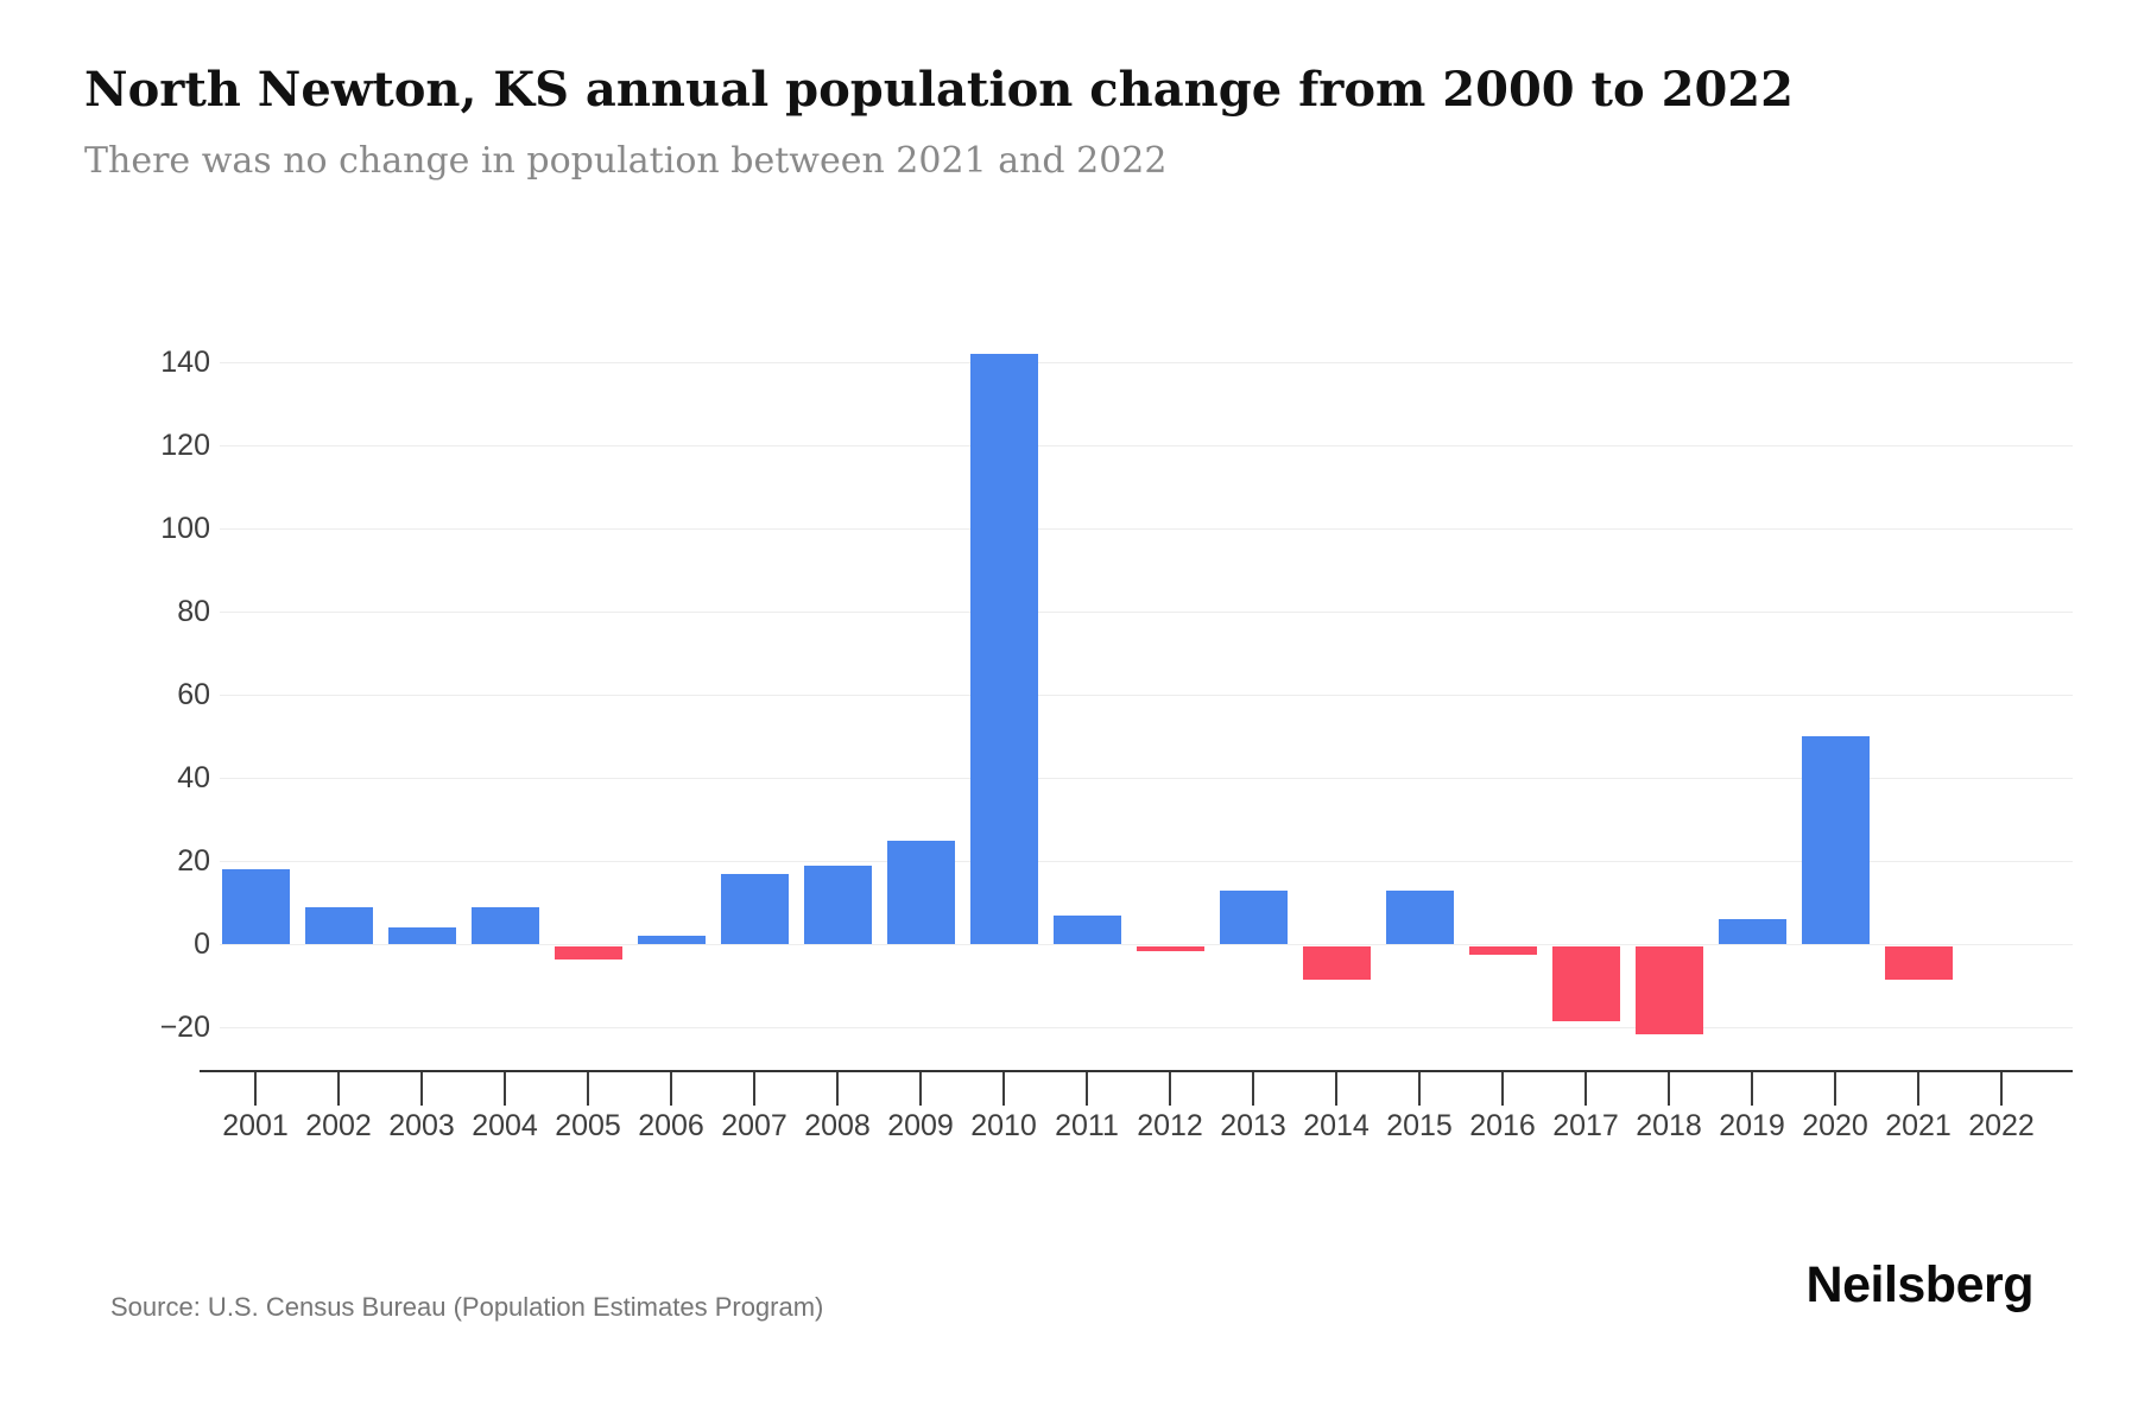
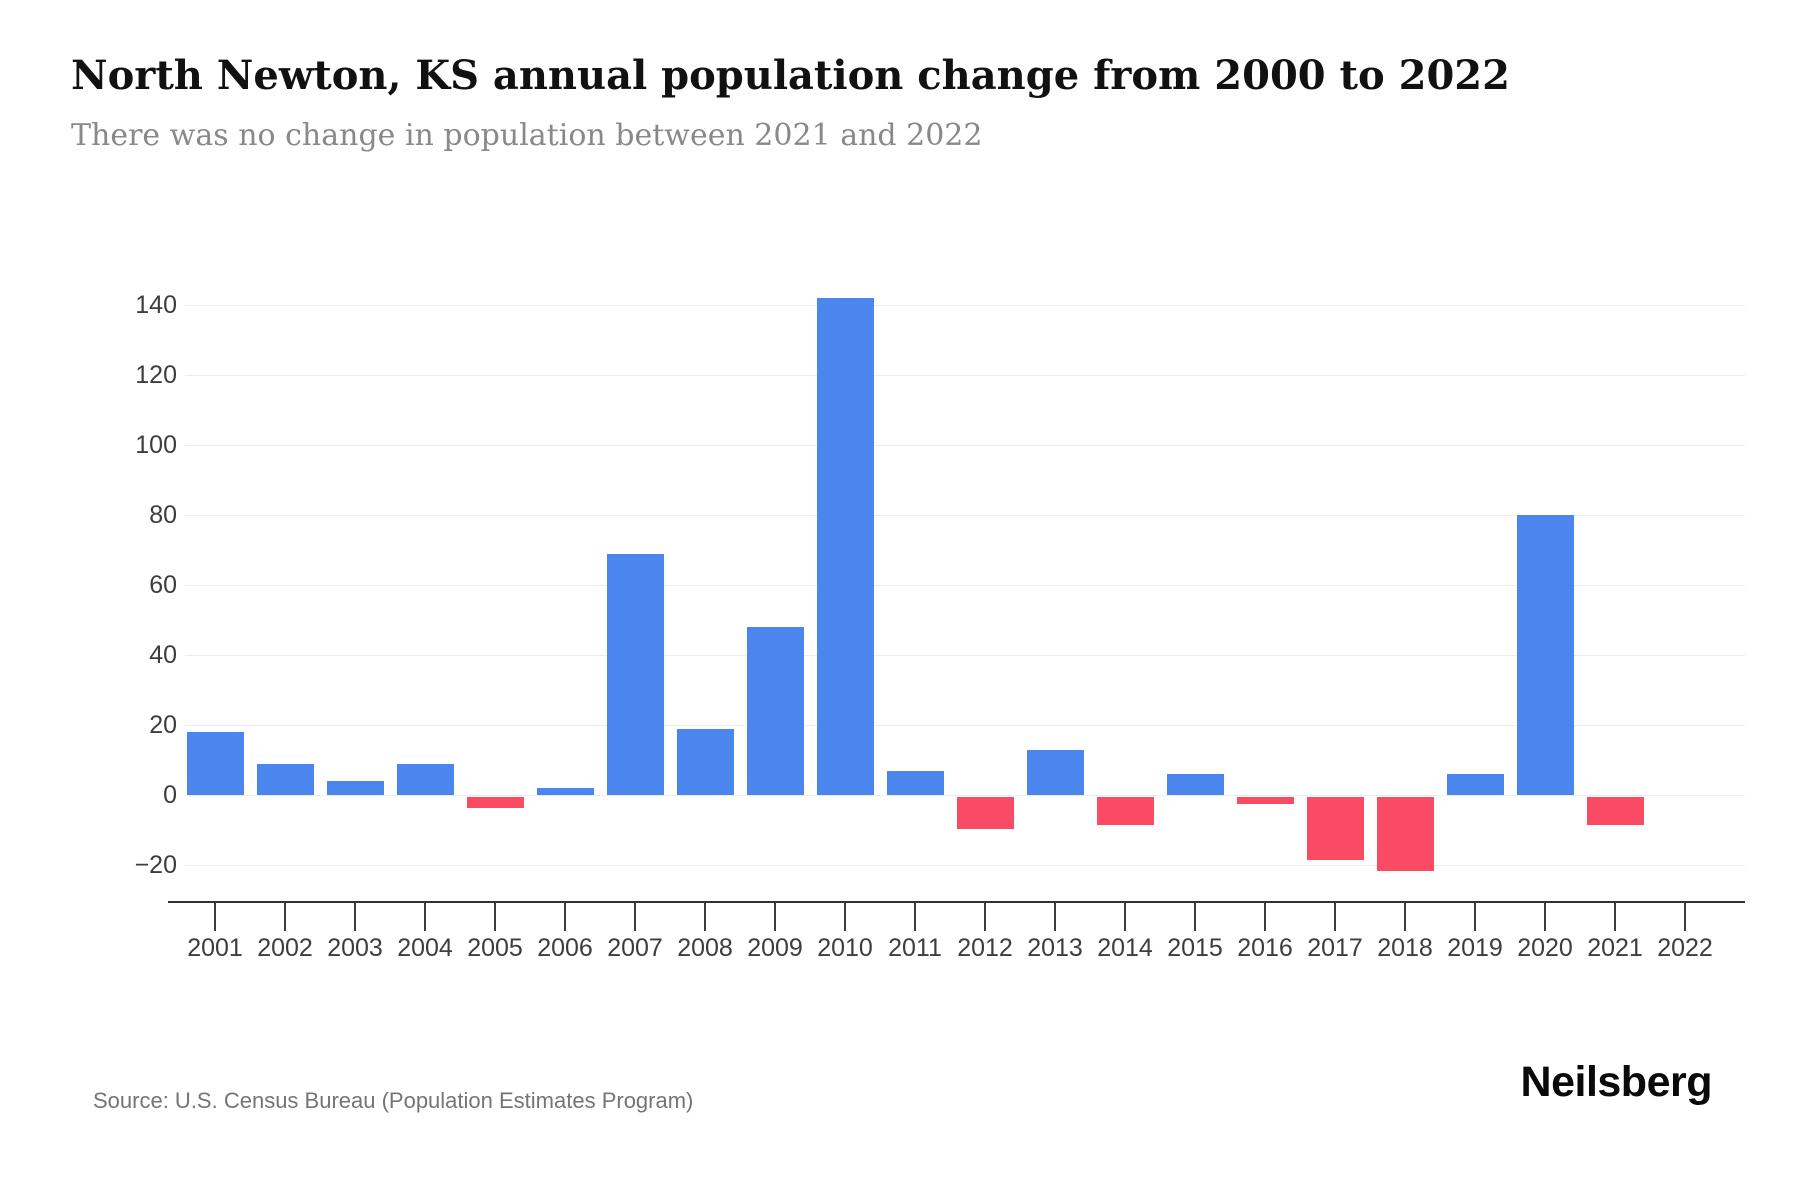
2007: 17 -> 69
2009: 25 -> 48
2012: -1 -> -9
2015: 13 -> 6
2020: 50 -> 80
